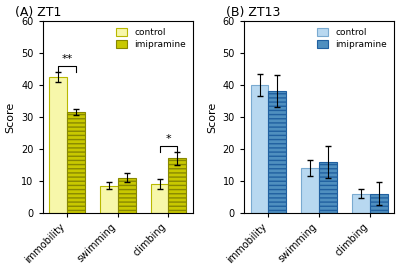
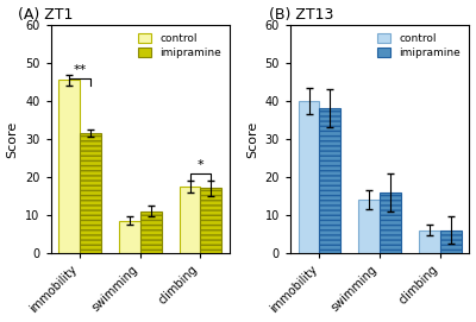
(A) ZT1/control/immobility: 42.5 -> 45.5
(A) ZT1/control/climbing: 9.0 -> 17.5
